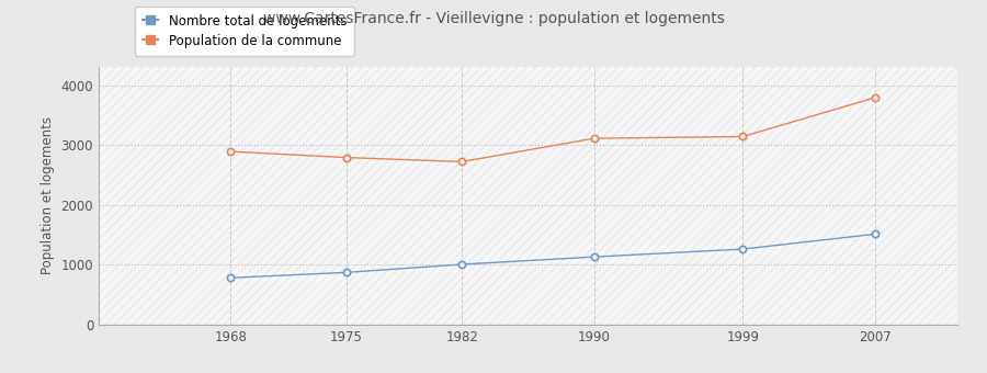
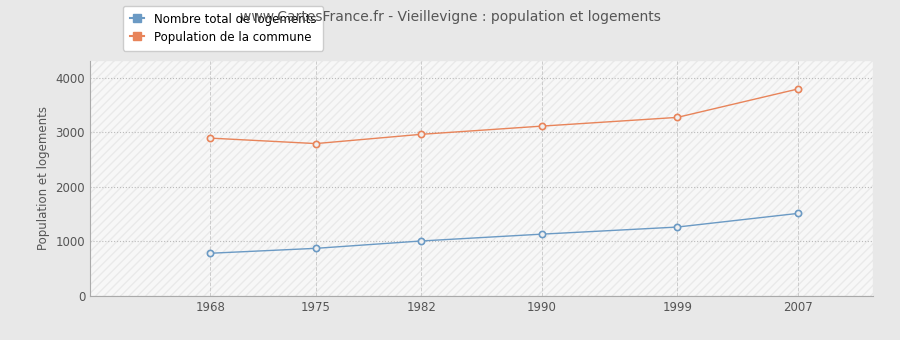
Population de la commune/1982: 2720 -> 2960
Population de la commune/1999: 3140 -> 3270
